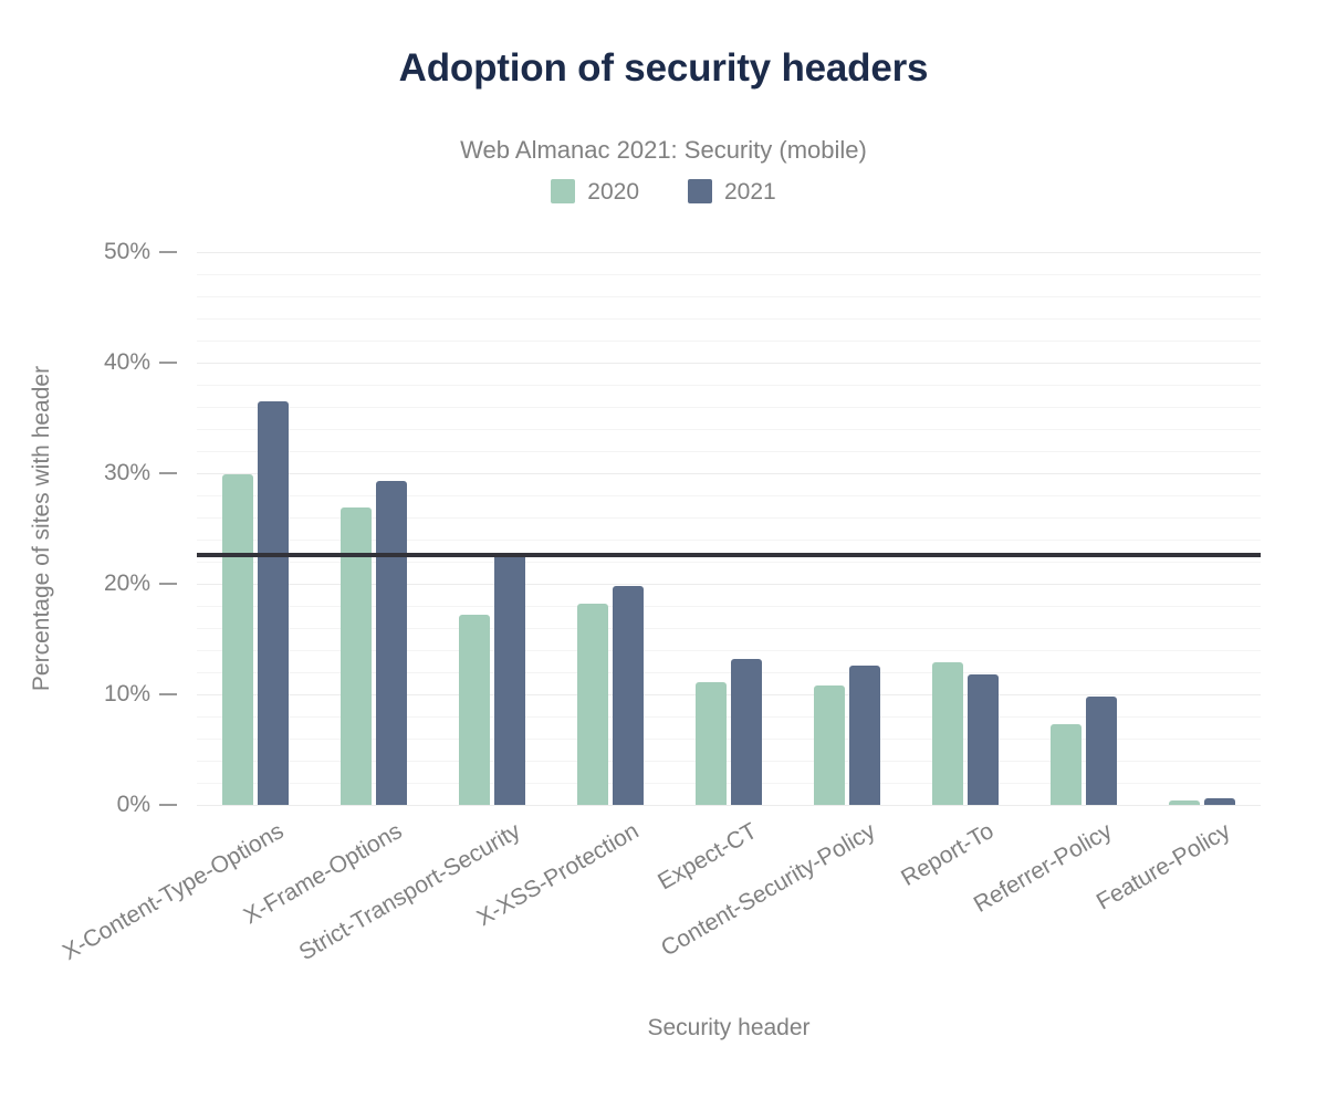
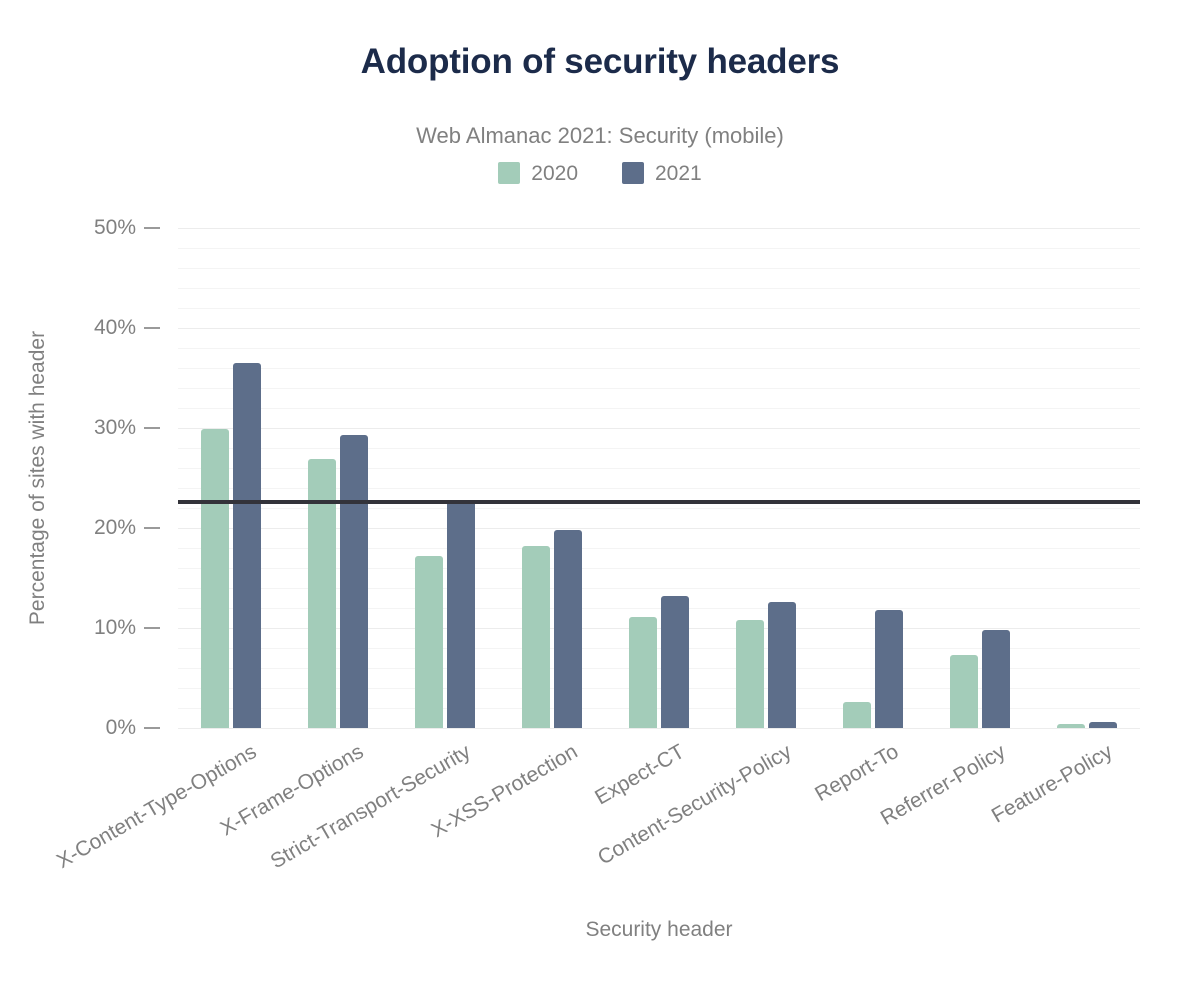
2020/Report-To: 12.9% -> 2.6%
